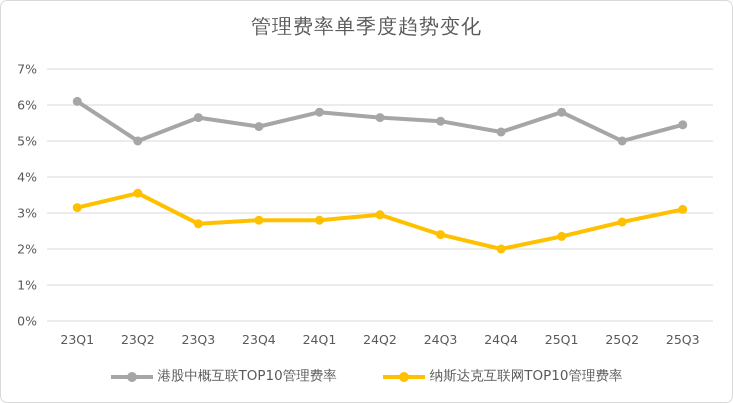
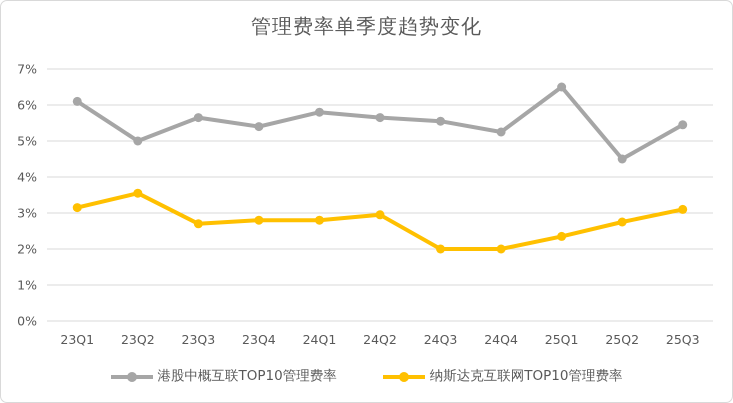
纳斯达克互联网TOP10管理费率/24Q3: 2.4% -> 2.0%
港股中概互联TOP10管理费率/25Q1: 5.8% -> 6.5%
港股中概互联TOP10管理费率/25Q2: 5.0% -> 4.5%
